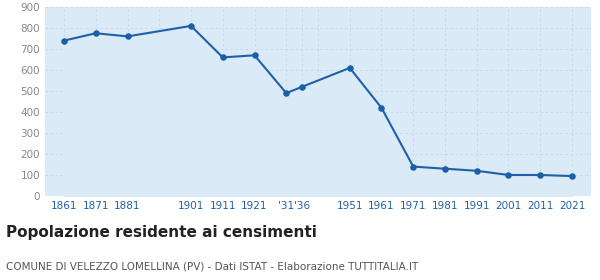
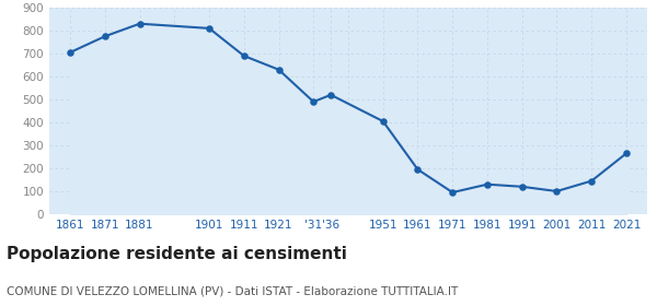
1861: 740 -> 705
1881: 760 -> 830
1911: 660 -> 690
1921: 670 -> 630
1951: 610 -> 405
1961: 420 -> 195
1971: 140 -> 95
2011: 100 -> 145
2021: 95 -> 265
